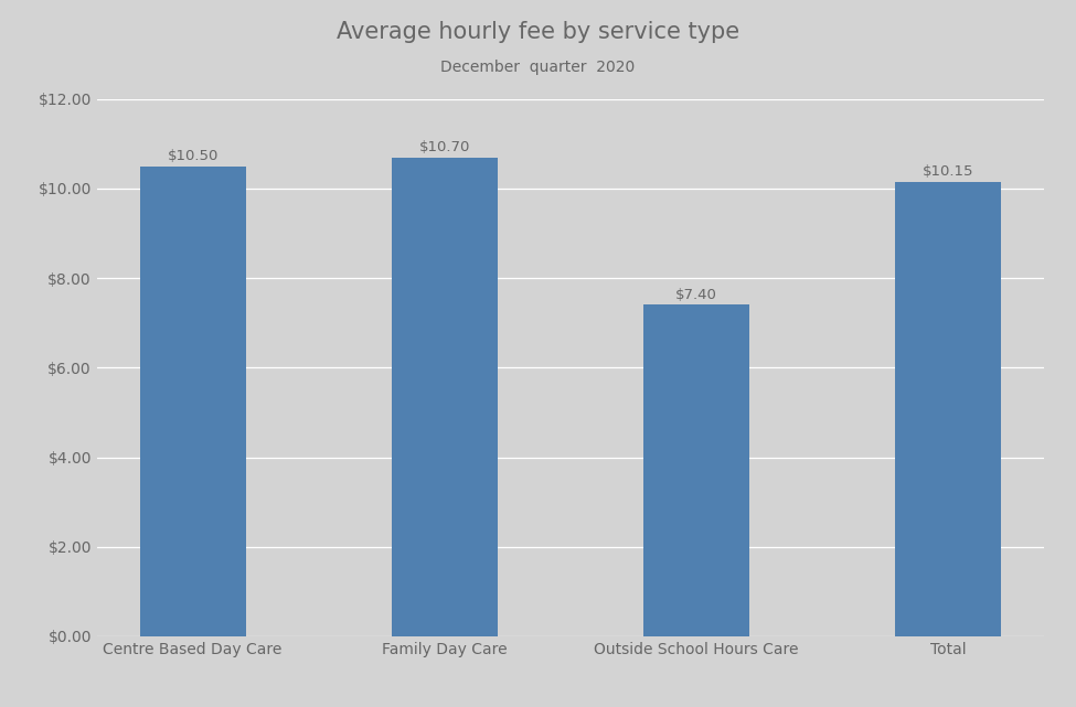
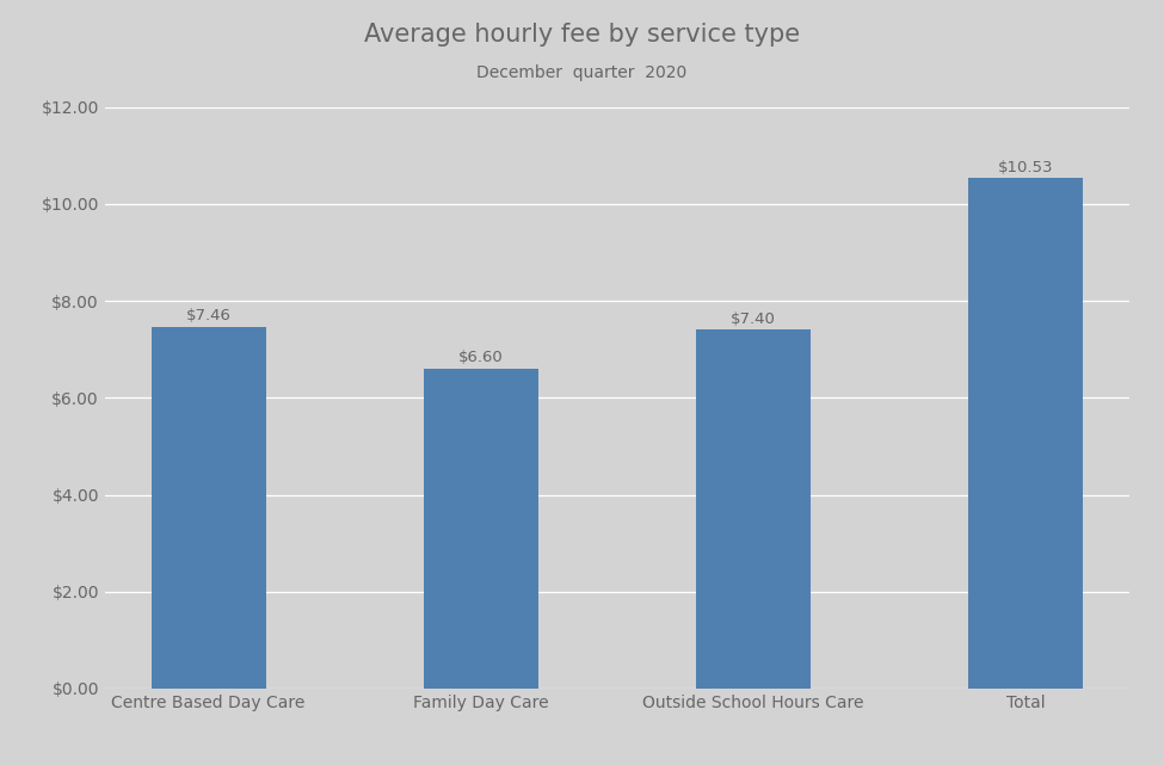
Centre Based Day Care: $10.50 -> $7.46
Family Day Care: $10.70 -> $6.60
Total: $10.15 -> $10.53
